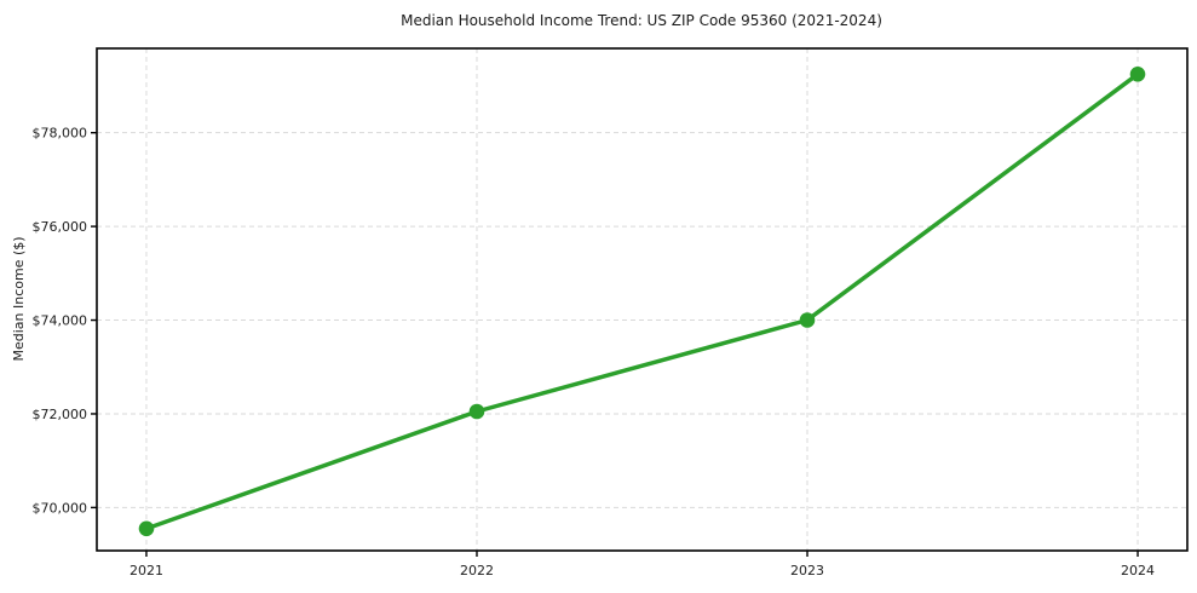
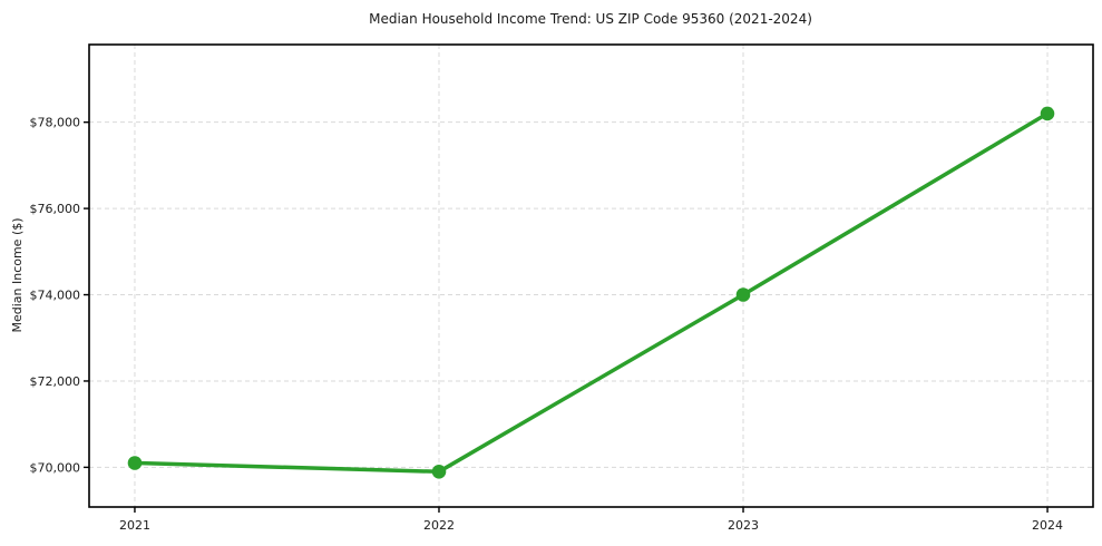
2021: $69600 -> $70100
2022: $72000 -> $69900
2024: $79200 -> $78200
